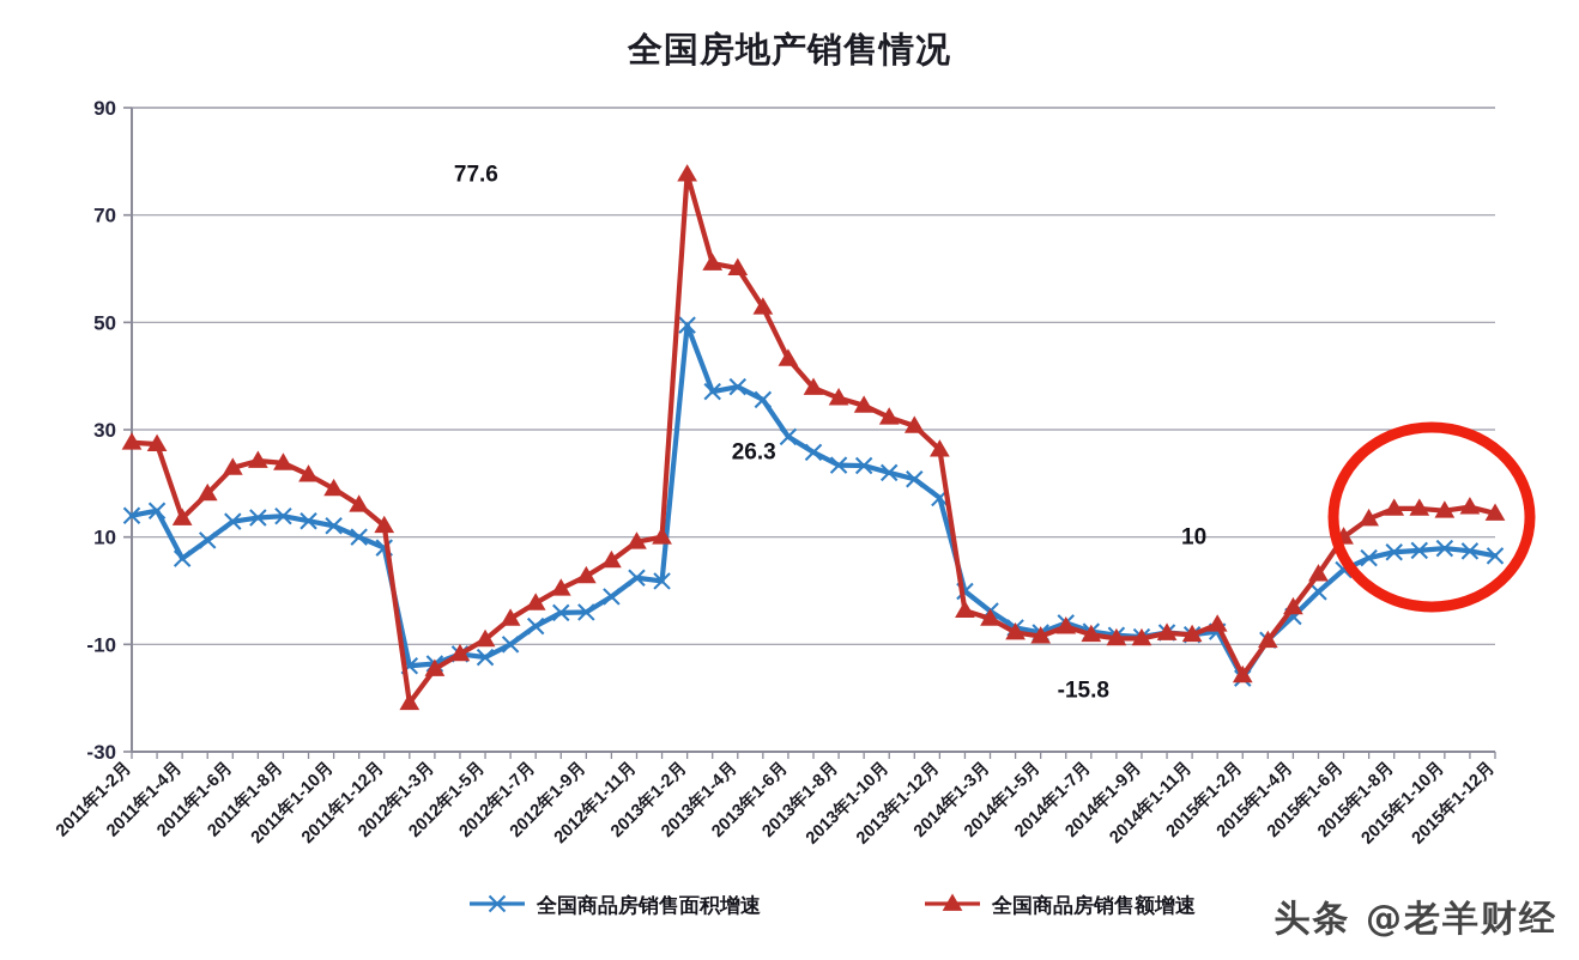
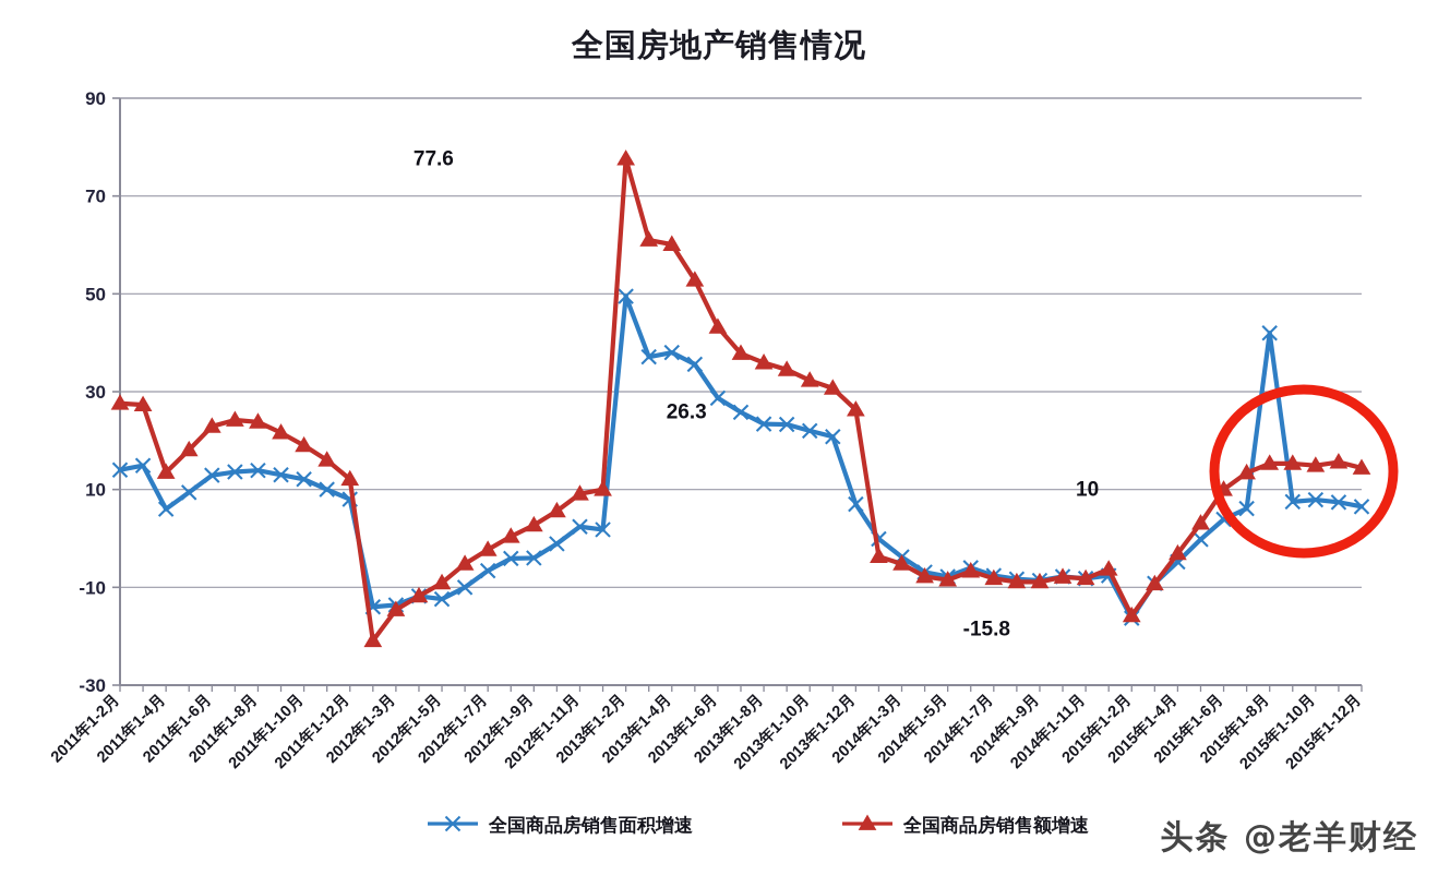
全国商品房销售面积增速/2013年1-12月: 17 -> 7
全国商品房销售面积增速/2015年1-8月: 7 -> 42
